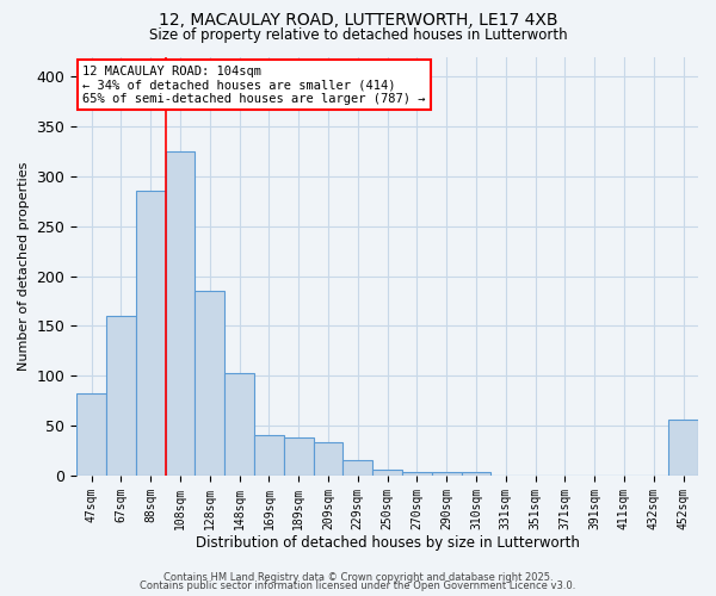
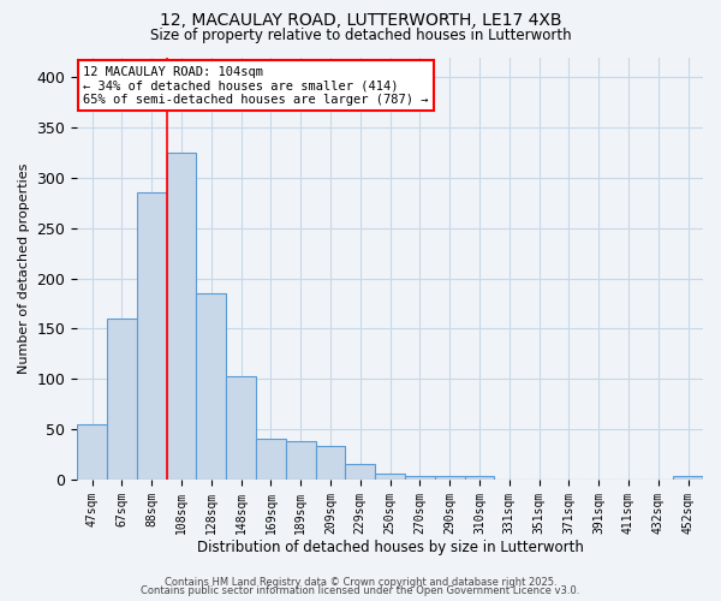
47sqm: 82 -> 55
452sqm: 56 -> 3
